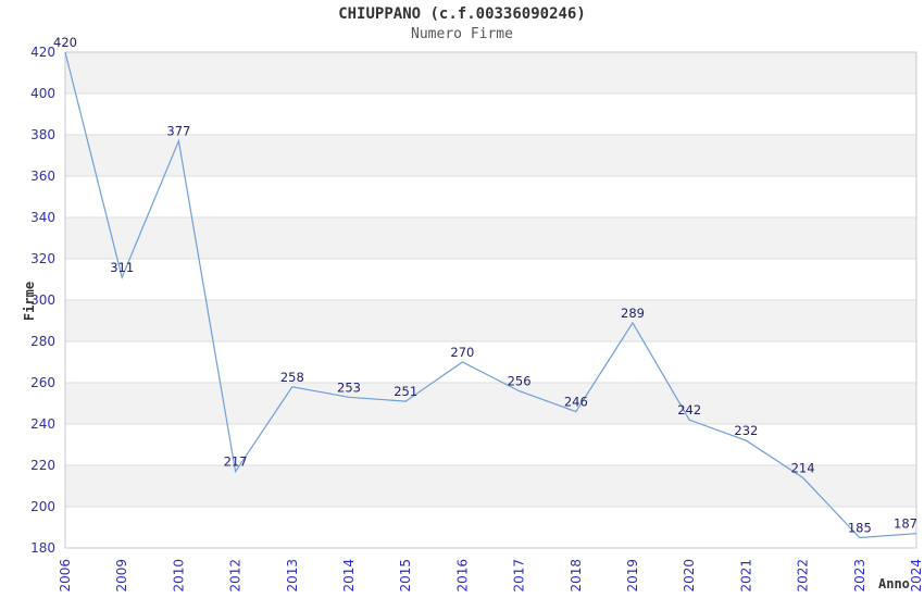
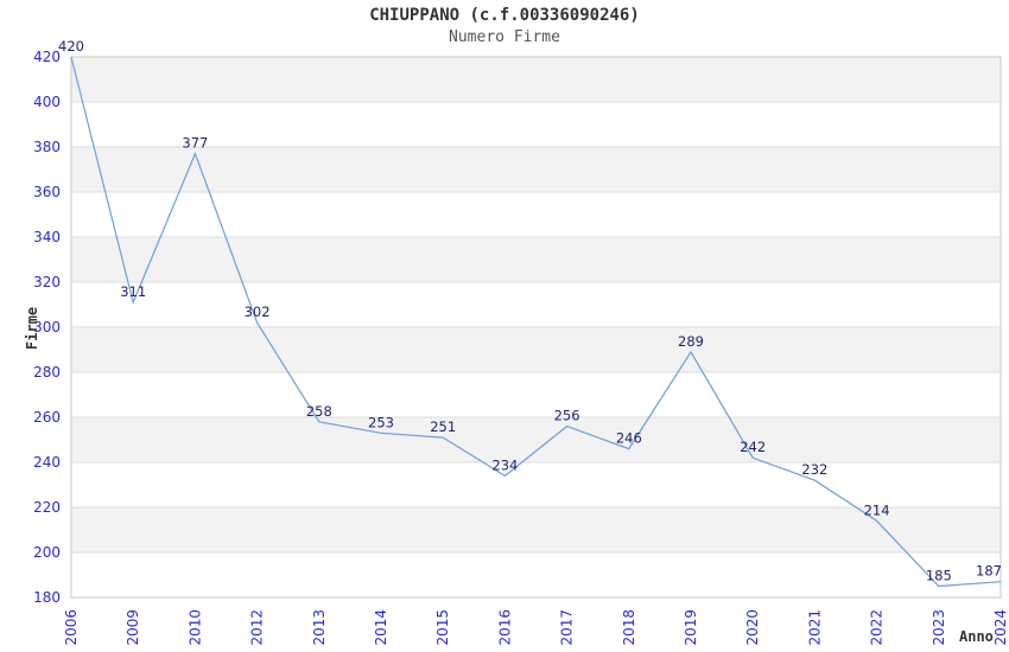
2012: 217 -> 302
2016: 270 -> 234
